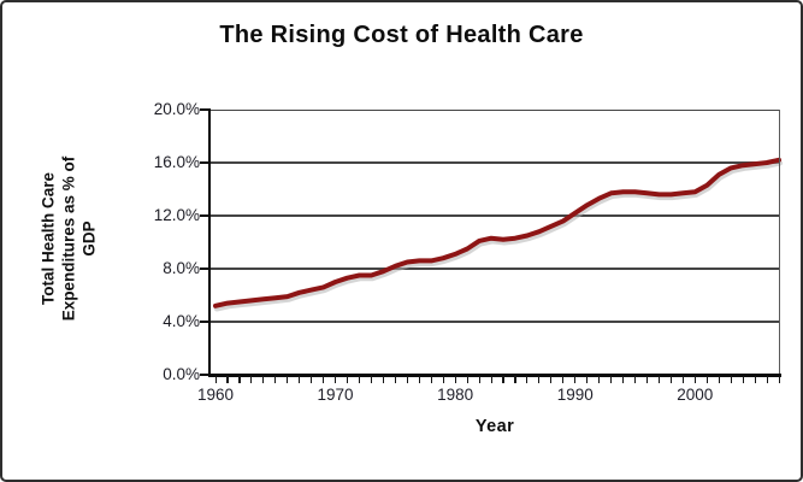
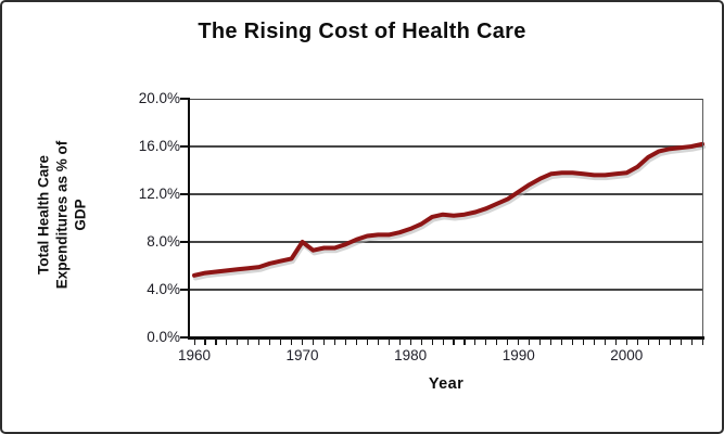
1970: 7.0% -> 8.0%
